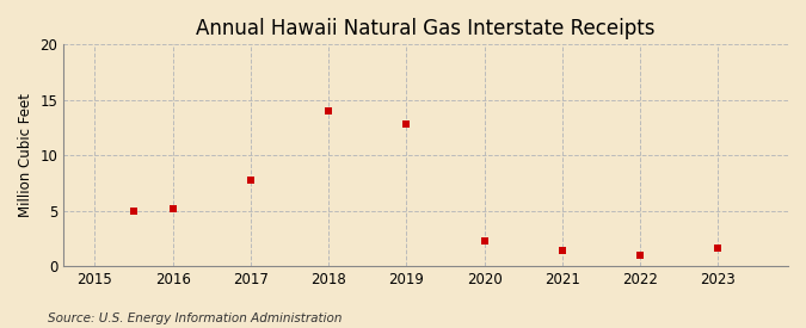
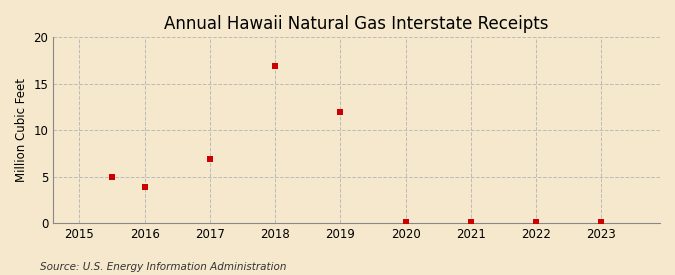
2016: 5.2 -> 3.9
2017: 7.8 -> 6.9
2018: 14.0 -> 16.9
2019: 12.8 -> 11.9
2020: 2.2 -> 0.1
2021: 1.4 -> 0.1
2022: 1.0 -> 0.1
2023: 1.6 -> 0.1
